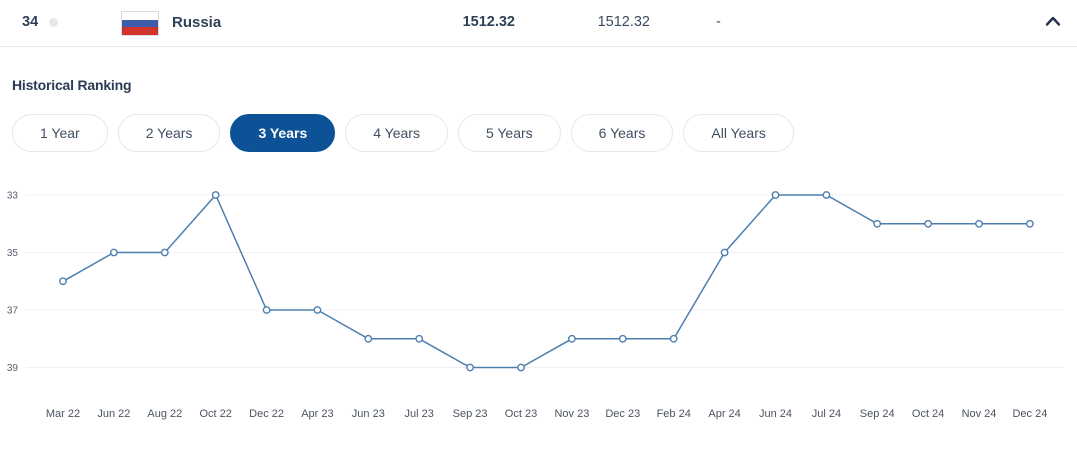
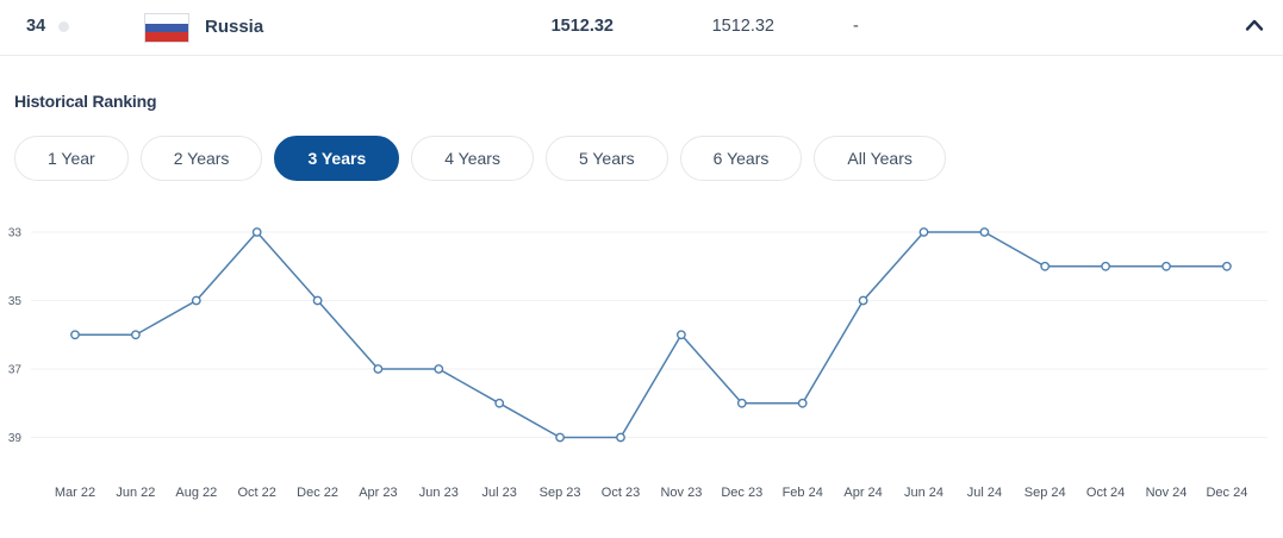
Jun 22: 35 -> 36
Dec 22: 37 -> 35
Jun 23: 38 -> 37
Nov 23: 38 -> 36
